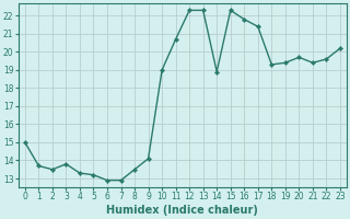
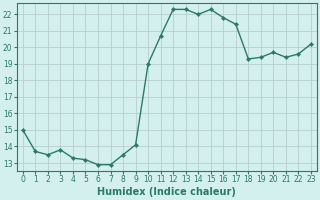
14: 18.9 -> 22.0
